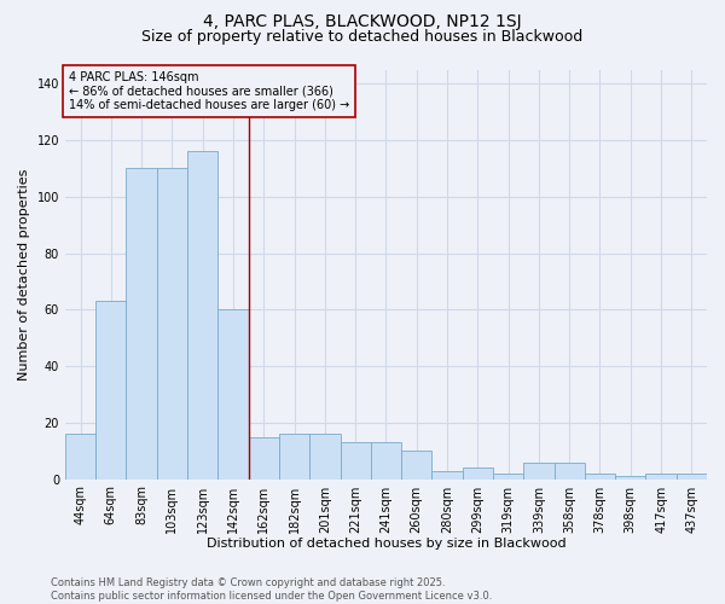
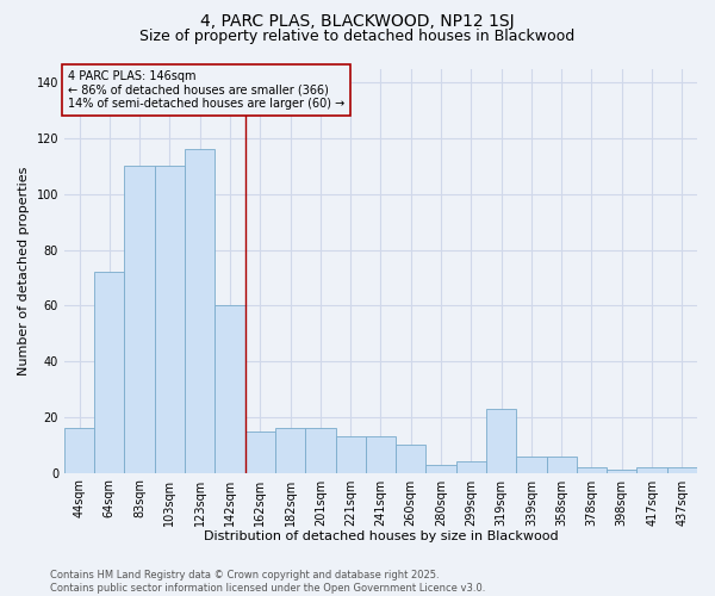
64sqm: 63 -> 72
319sqm: 2 -> 23
